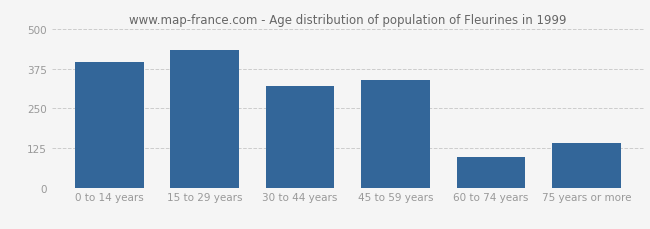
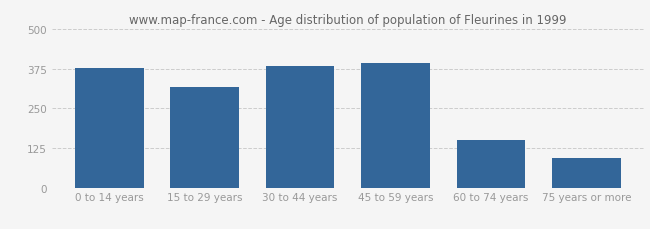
0 to 14 years: 395 -> 378
15 to 29 years: 435 -> 318
30 to 44 years: 320 -> 383
45 to 59 years: 340 -> 393
60 to 74 years: 95 -> 150
75 years or more: 140 -> 93
